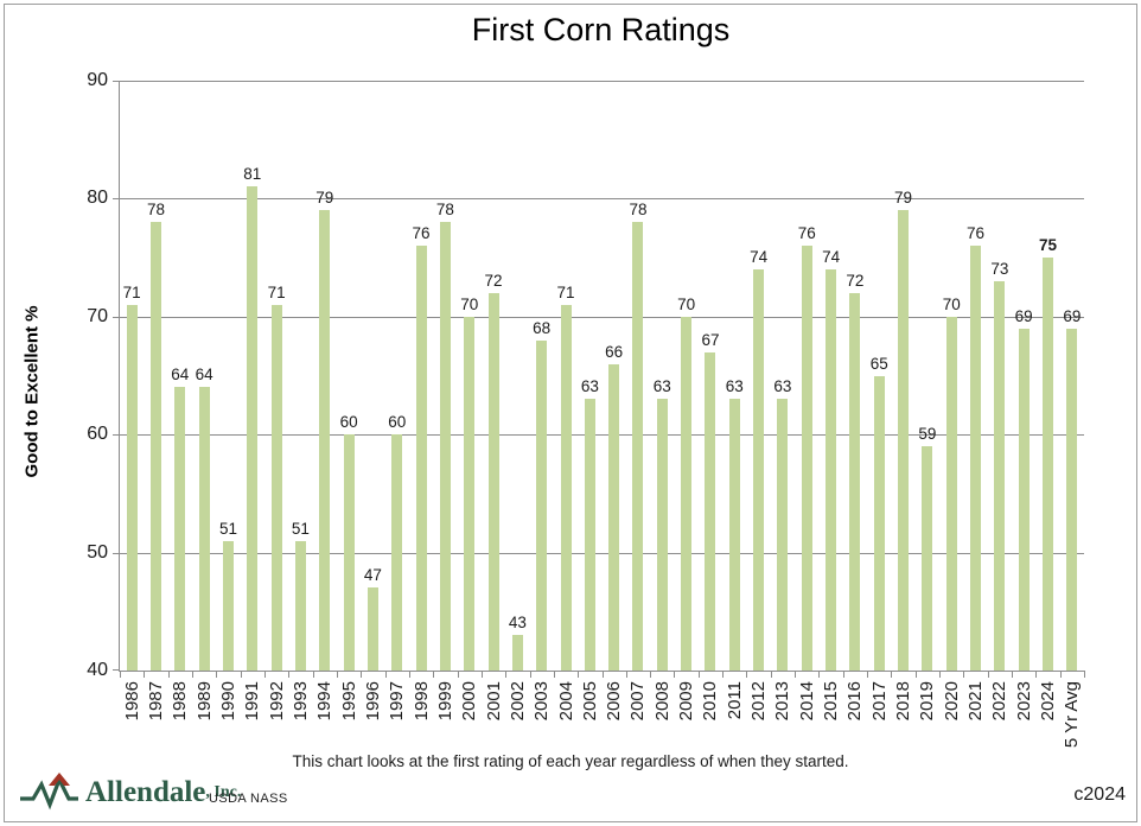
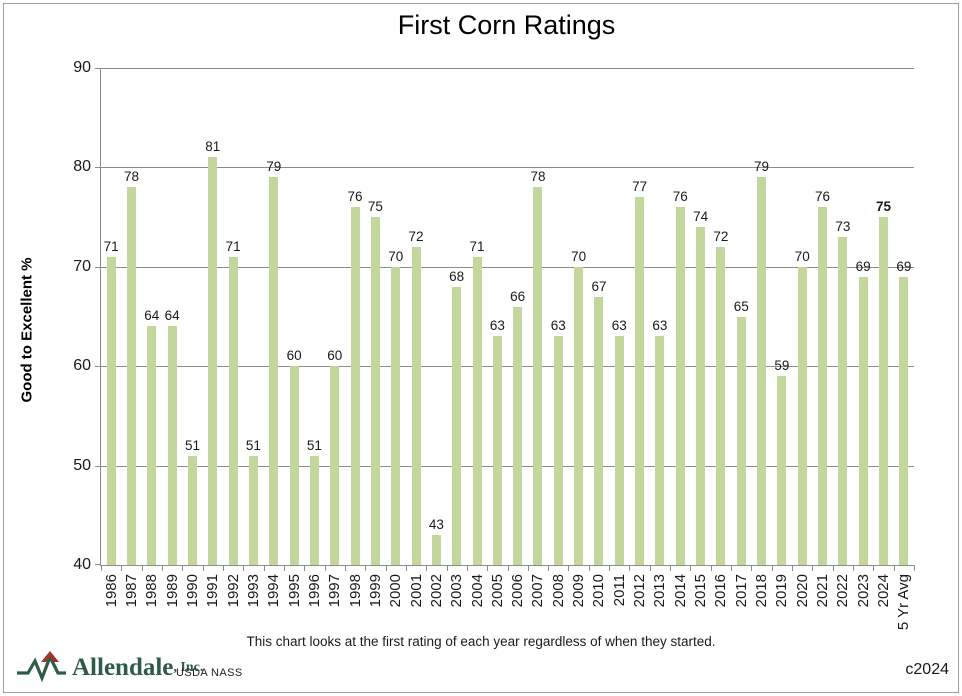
1996: 47 -> 51
1999: 78 -> 75
2012: 74 -> 77
